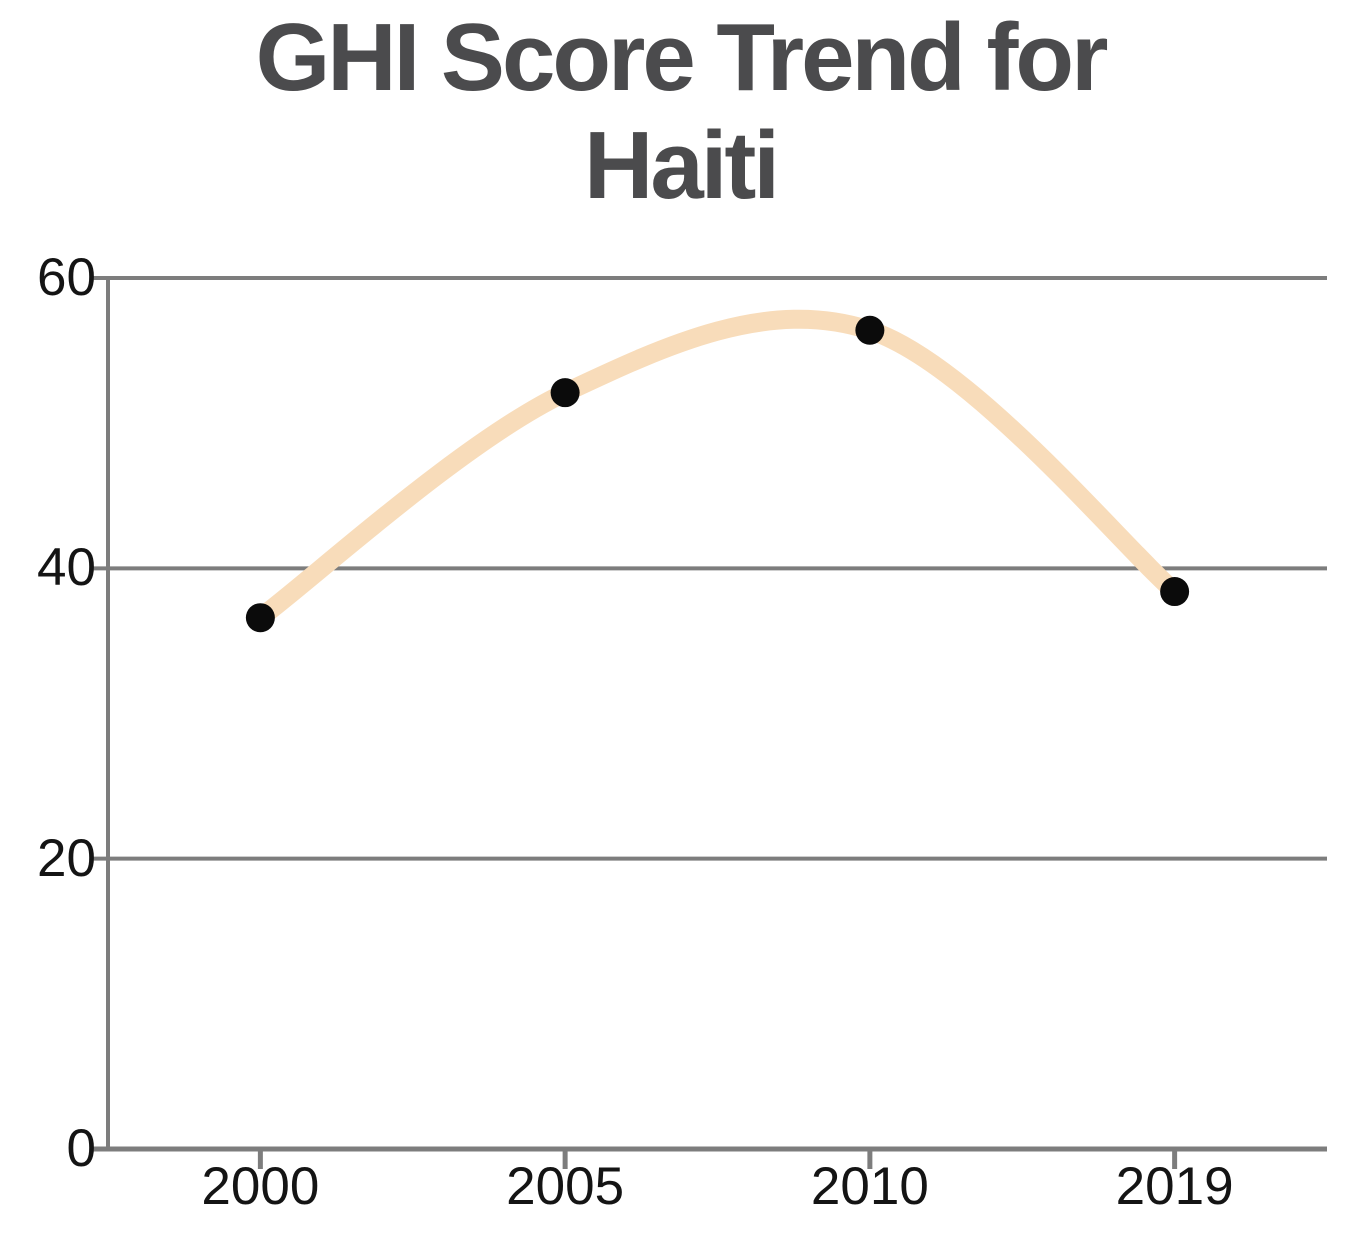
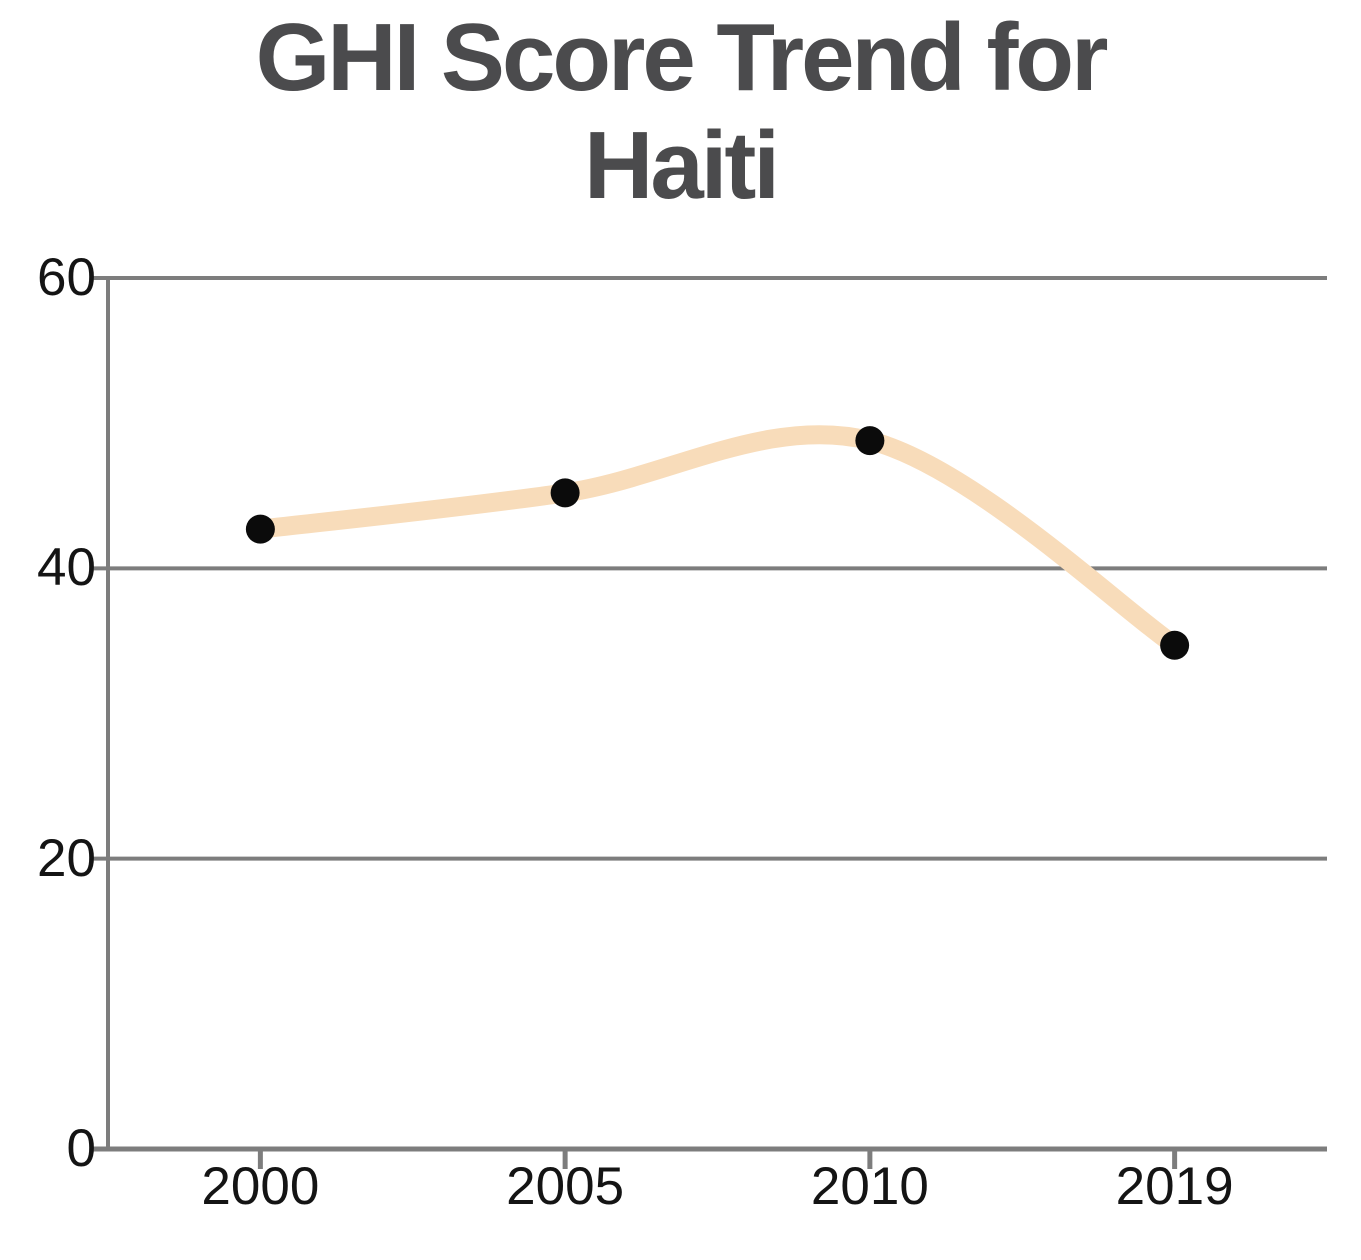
2000: 36.6 -> 42.7
2005: 52.1 -> 45.2
2010: 56.4 -> 48.8
2019: 38.4 -> 34.7
